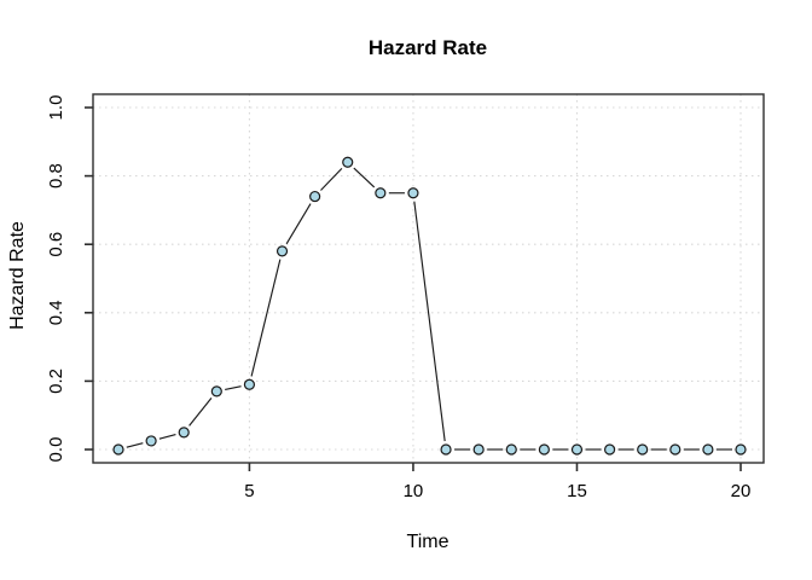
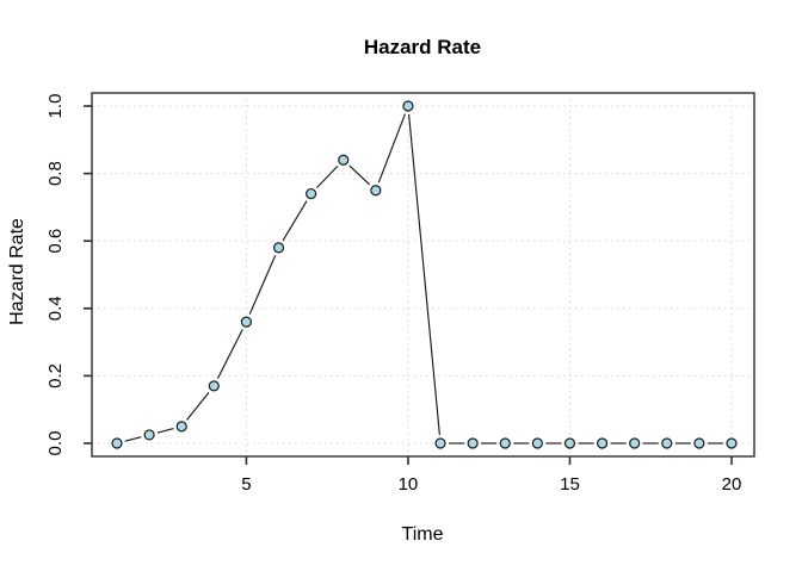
5: 0.19 -> 0.36
10: 0.75 -> 1.00
